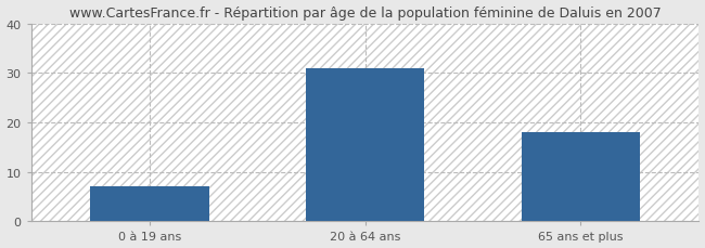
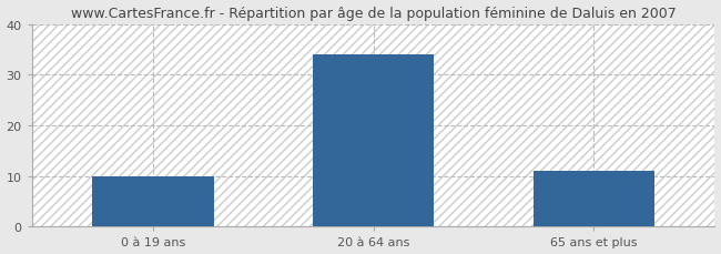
0 à 19 ans: 7 -> 10
20 à 64 ans: 31 -> 34
65 ans et plus: 18 -> 11
